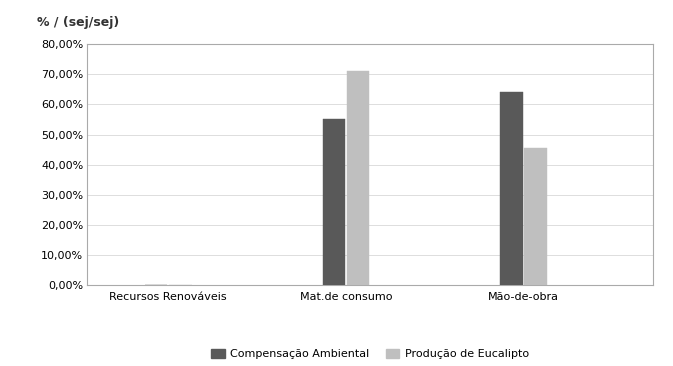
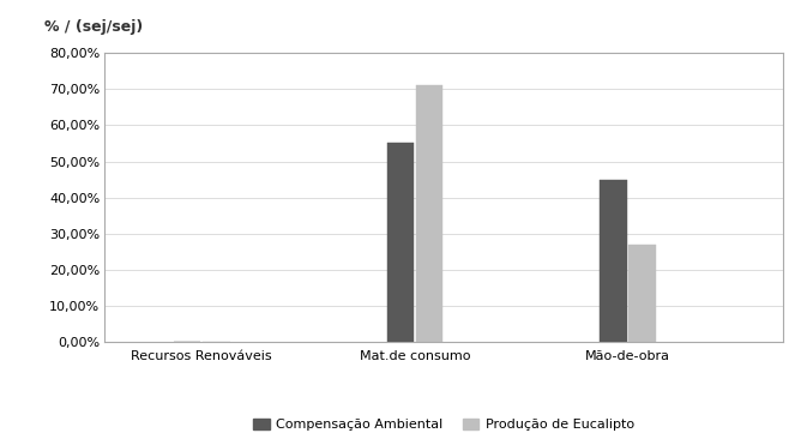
Compensação Ambiental/Mão-de-obra: 64,0% -> 45,0%
Produção de Eucalipto/Mão-de-obra: 45,5% -> 27,0%
